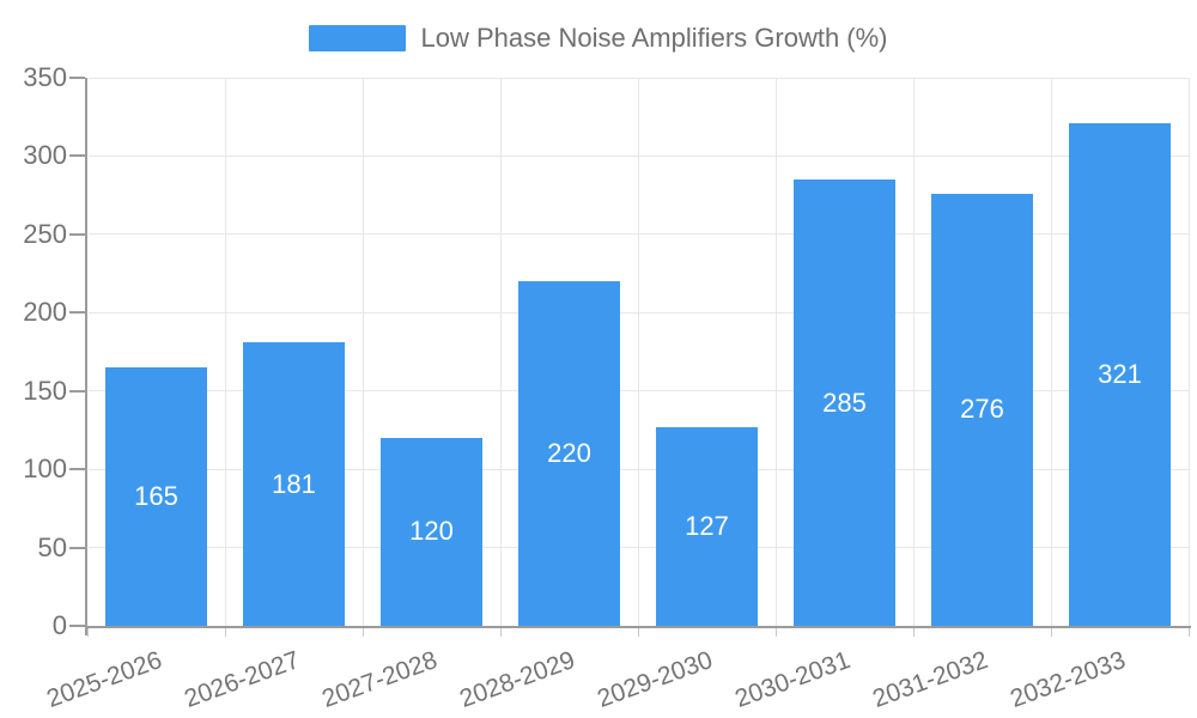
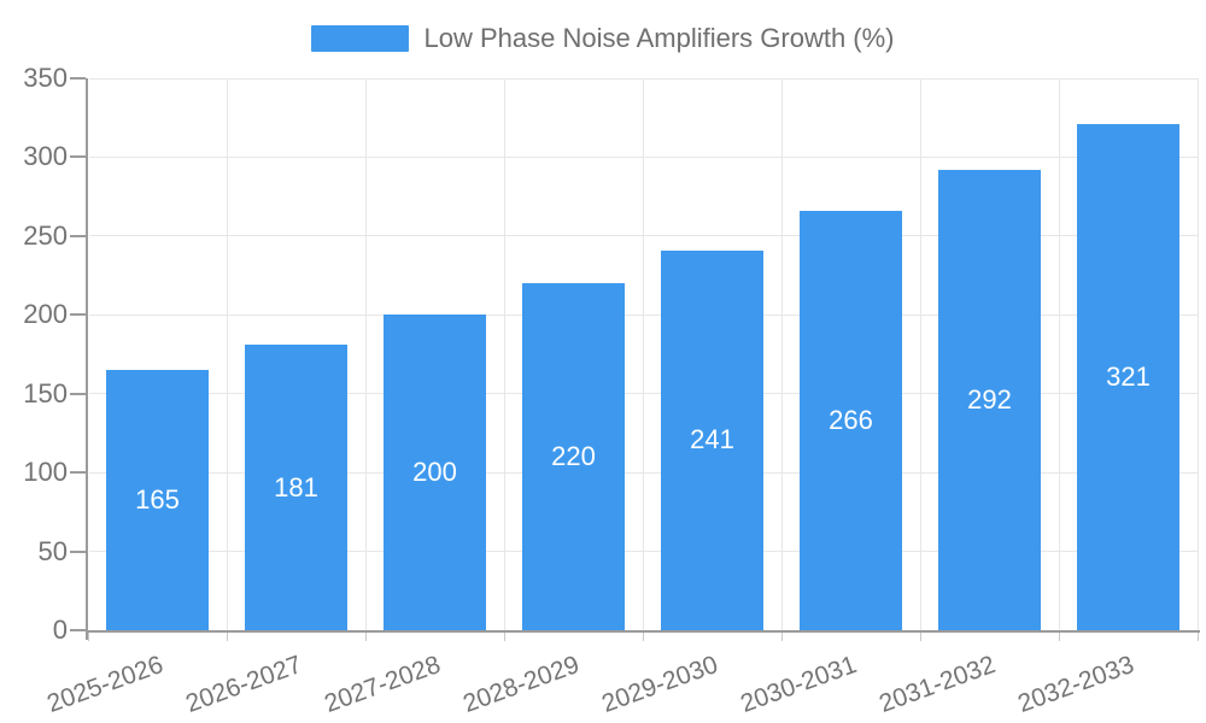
2027-2028: 120 -> 200
2029-2030: 127 -> 241
2030-2031: 285 -> 266
2031-2032: 276 -> 292
